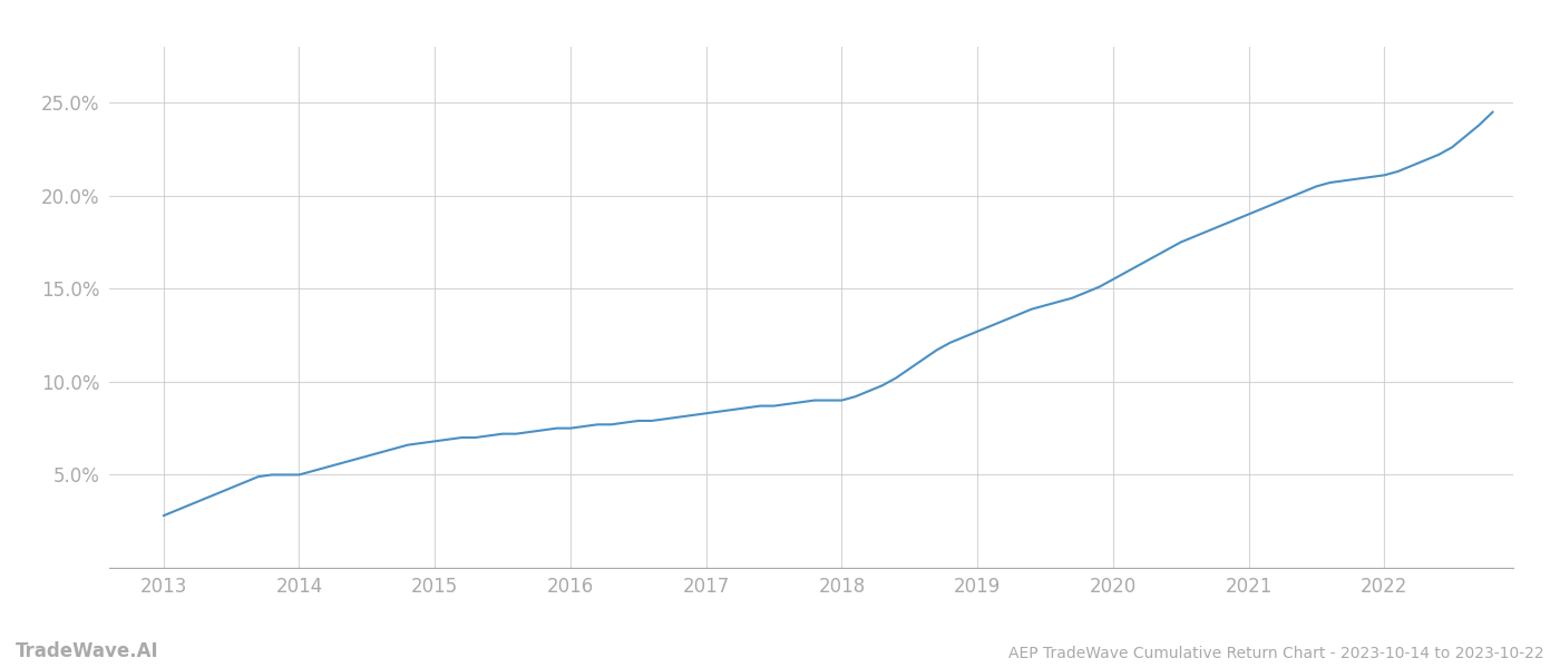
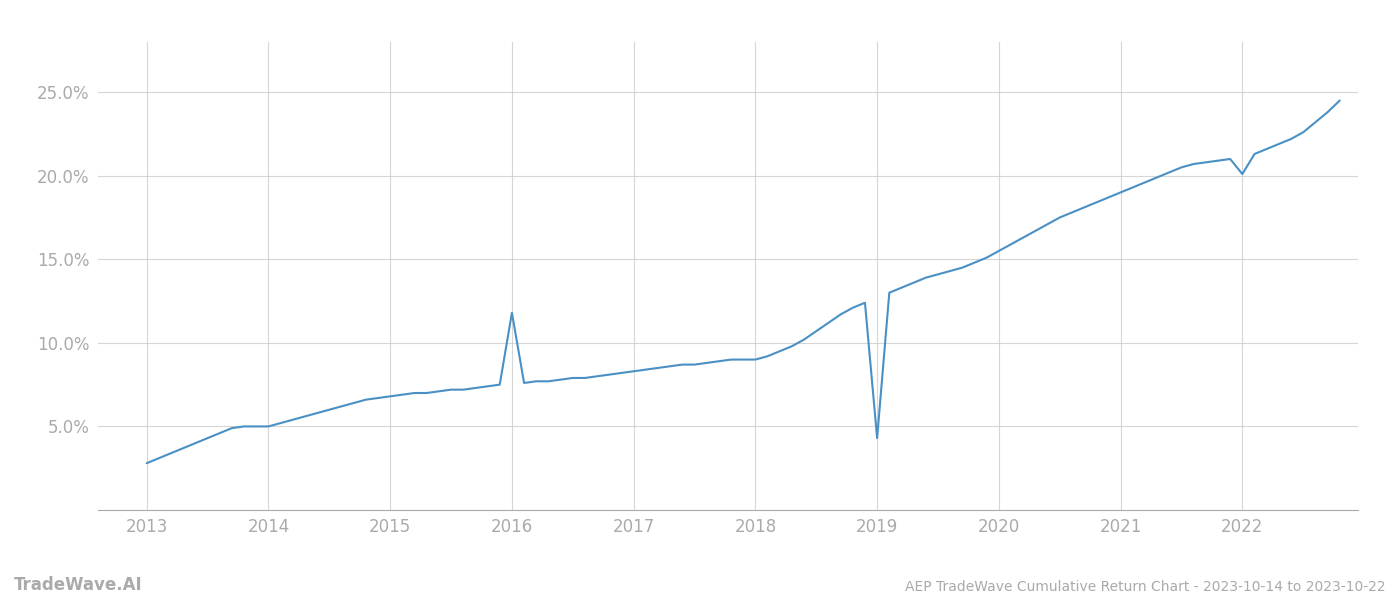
2016: 7.5% -> 11.8%
2019: 12.7% -> 4.3%
2022: 21.1% -> 20.1%
